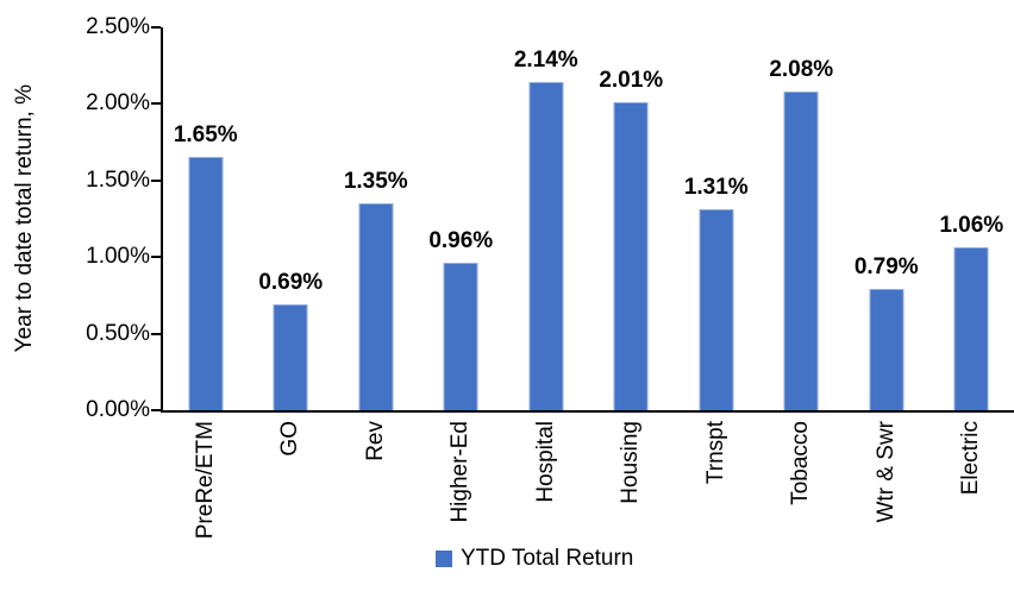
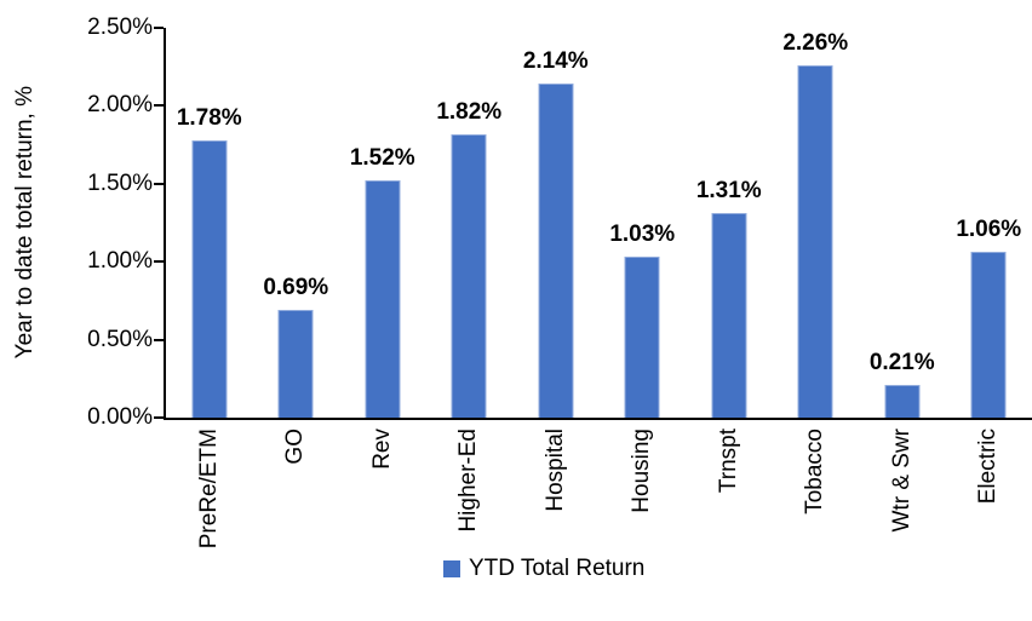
PreRe/ETM: 1.65% -> 1.78%
Rev: 1.35% -> 1.52%
Higher-Ed: 0.96% -> 1.82%
Housing: 2.01% -> 1.03%
Tobacco: 2.08% -> 2.26%
Wtr & Swr: 0.79% -> 0.21%
